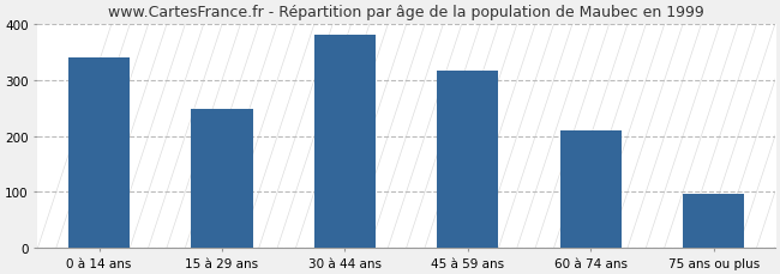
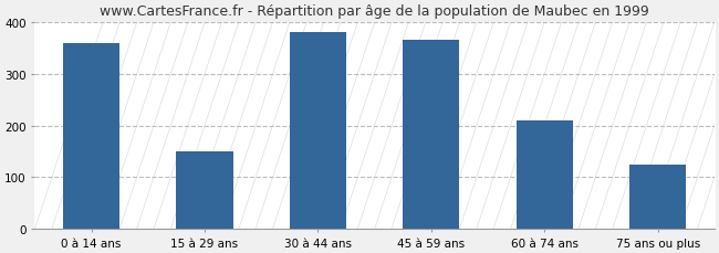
0 à 14 ans: 340 -> 360
15 à 29 ans: 248 -> 150
45 à 59 ans: 317 -> 365
75 ans ou plus: 96 -> 125
